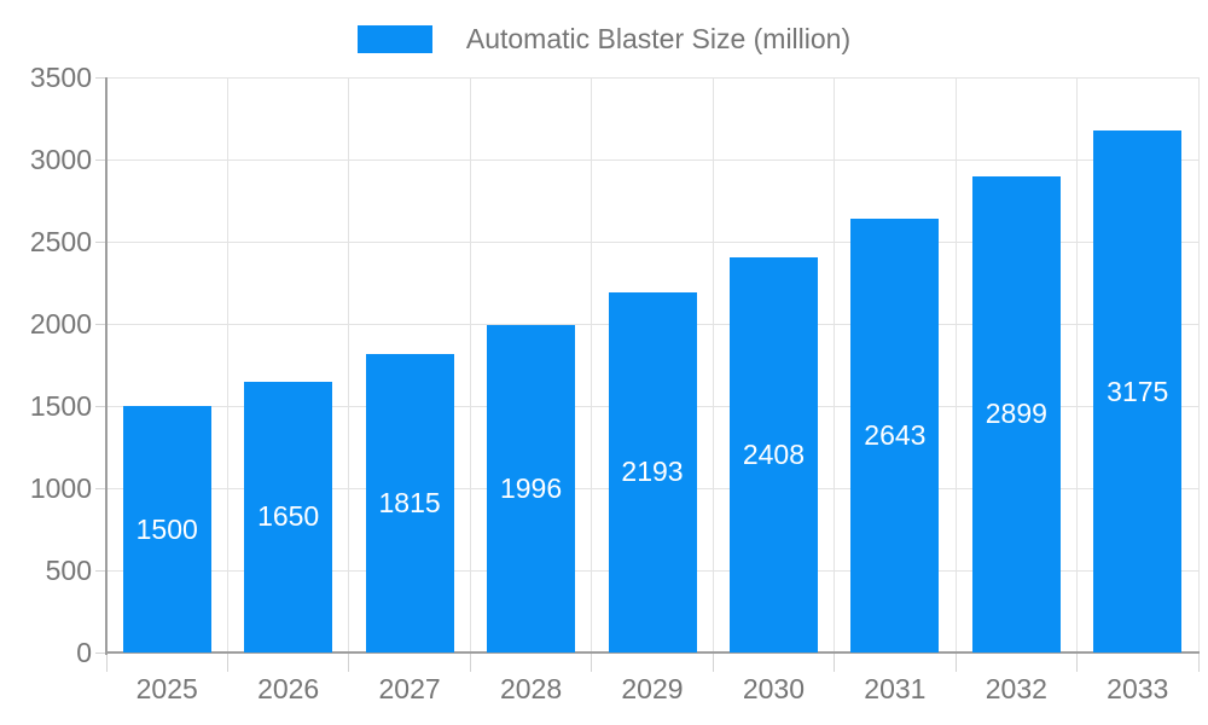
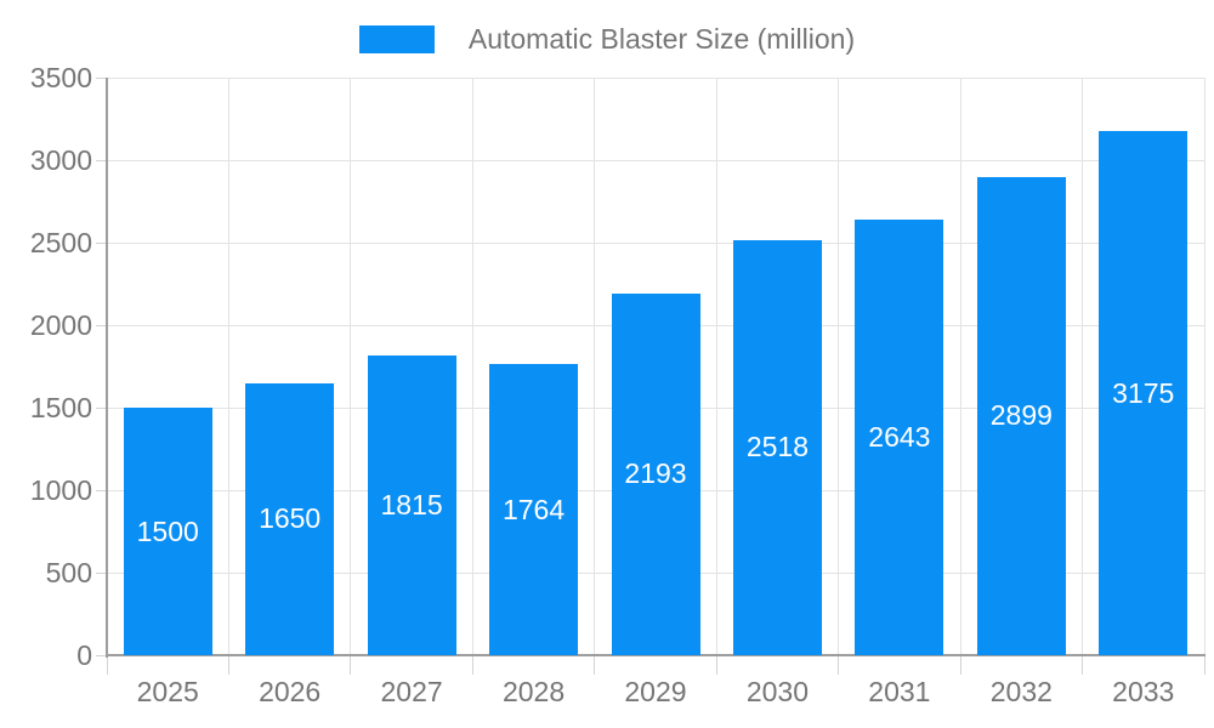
2028: 1996 -> 1764
2030: 2408 -> 2518
